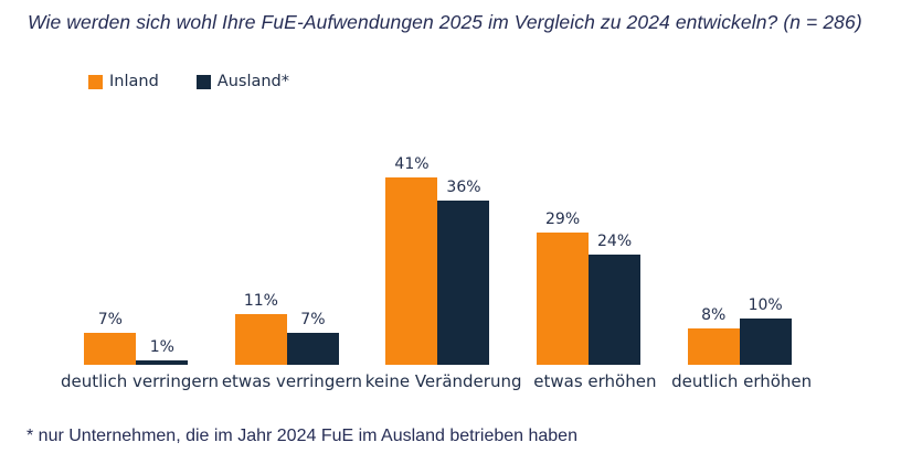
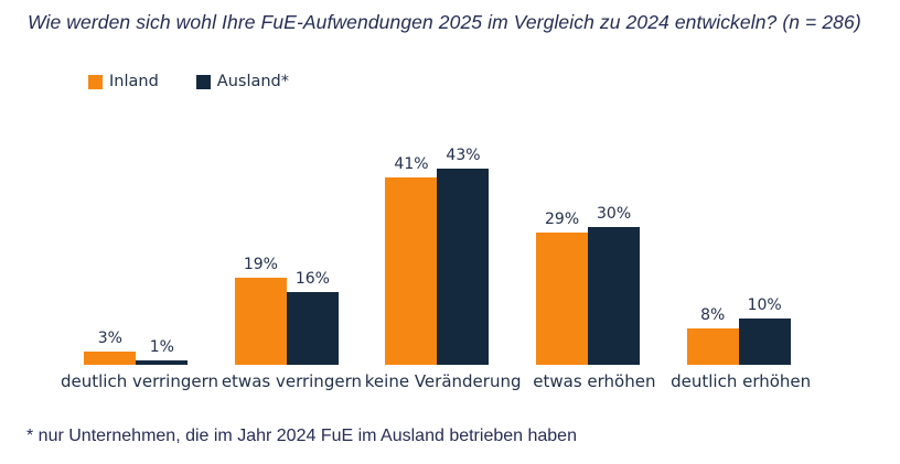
Inland/deutlich verringern: 7% -> 3%
Inland/etwas verringern: 11% -> 19%
Ausland*/etwas verringern: 7% -> 16%
Ausland*/keine Veränderung: 36% -> 43%
Ausland*/etwas erhöhen: 24% -> 30%
